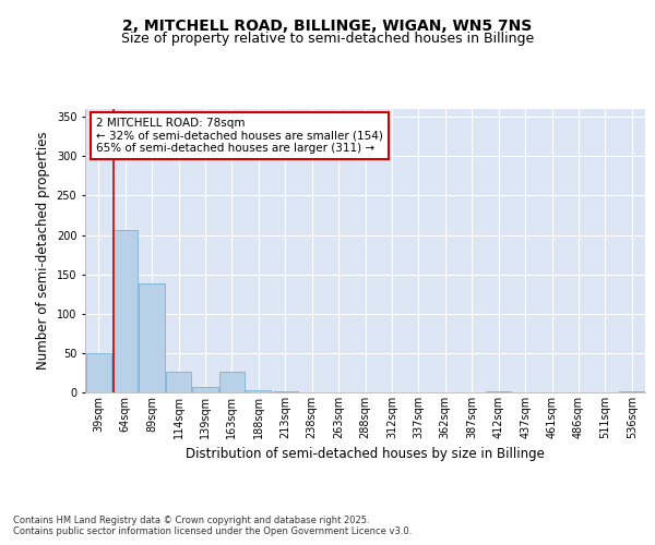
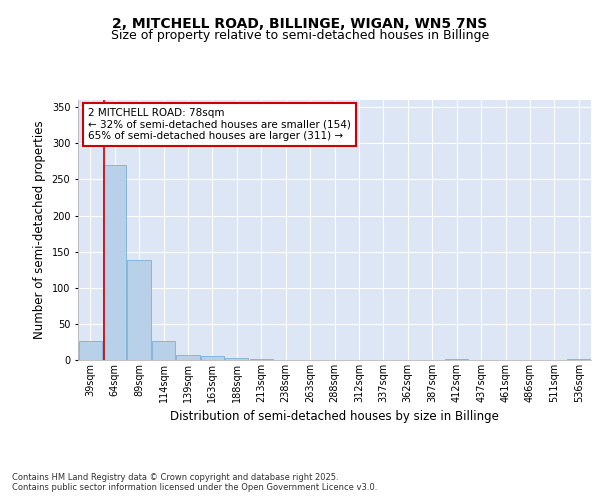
39sqm: 50 -> 26
64sqm: 206 -> 270
163sqm: 26 -> 6
